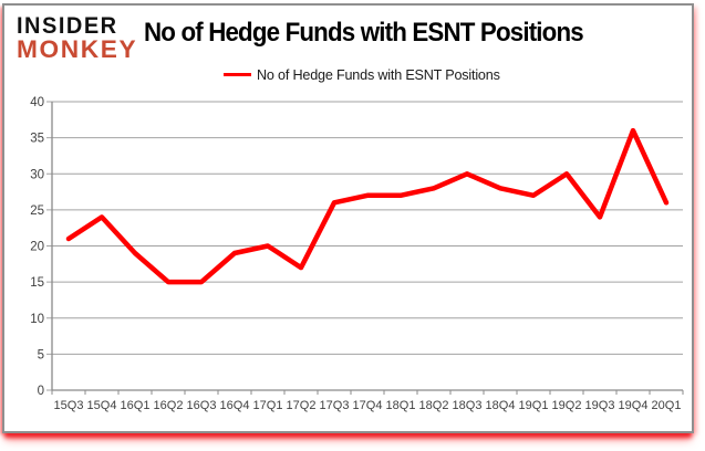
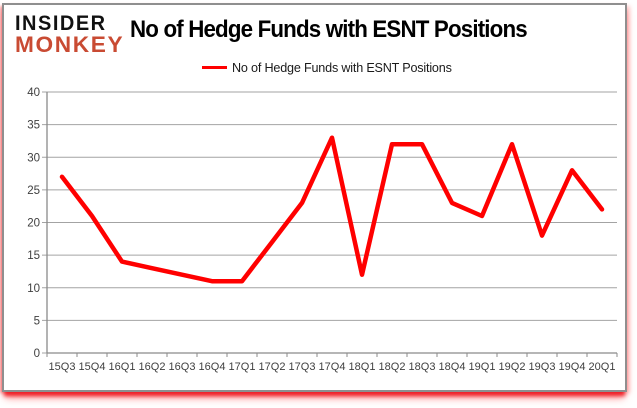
15Q3: 21 -> 27
15Q4: 24 -> 21
16Q1: 19 -> 14
16Q2: 15 -> 13
16Q3: 15 -> 12
16Q4: 19 -> 11
17Q1: 20 -> 11
17Q3: 26 -> 23
17Q4: 27 -> 33
18Q1: 27 -> 12
18Q2: 28 -> 32
18Q3: 30 -> 32
18Q4: 28 -> 23
19Q1: 27 -> 21
19Q2: 30 -> 32
19Q3: 24 -> 18
19Q4: 36 -> 28
20Q1: 26 -> 22
